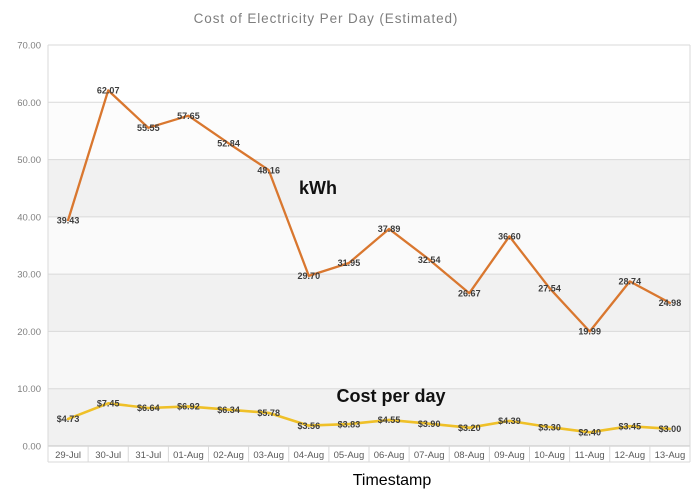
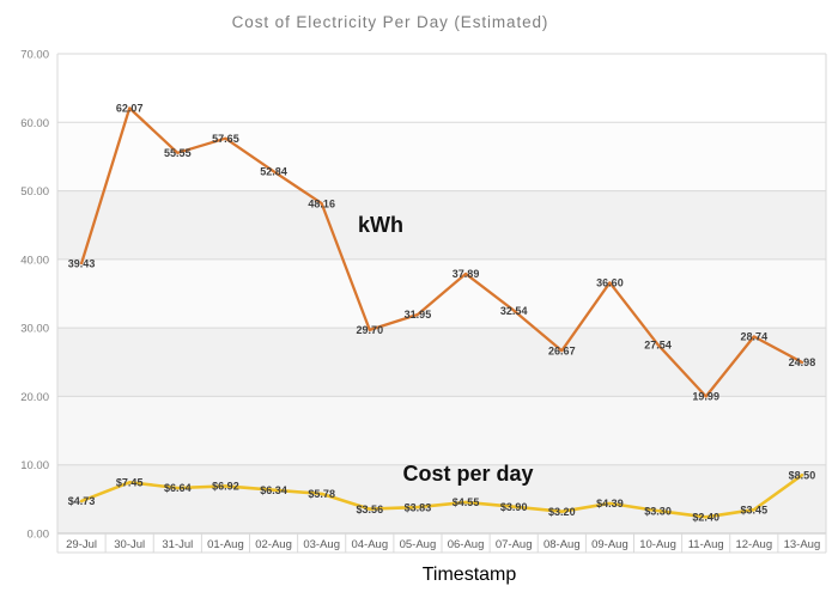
Cost per day/13-Aug: $3.00 -> $8.50
